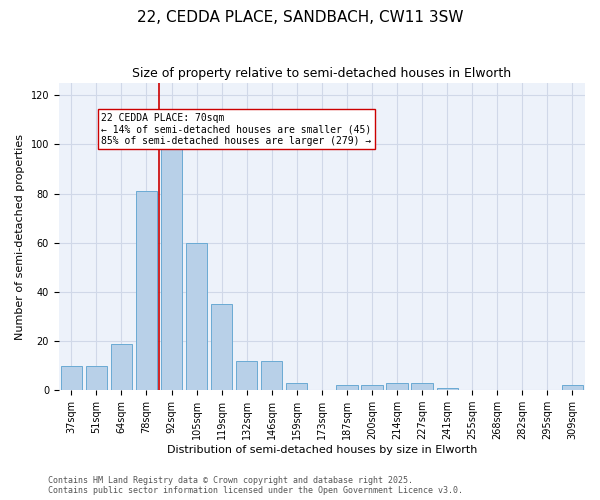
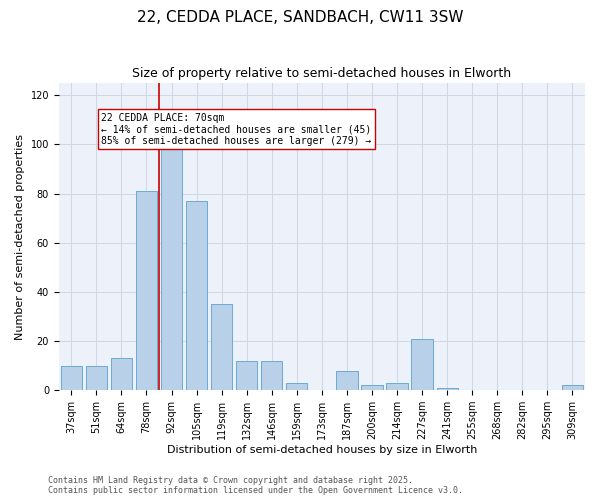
64sqm: 19 -> 13
105sqm: 60 -> 77
187sqm: 2 -> 8
227sqm: 3 -> 21
